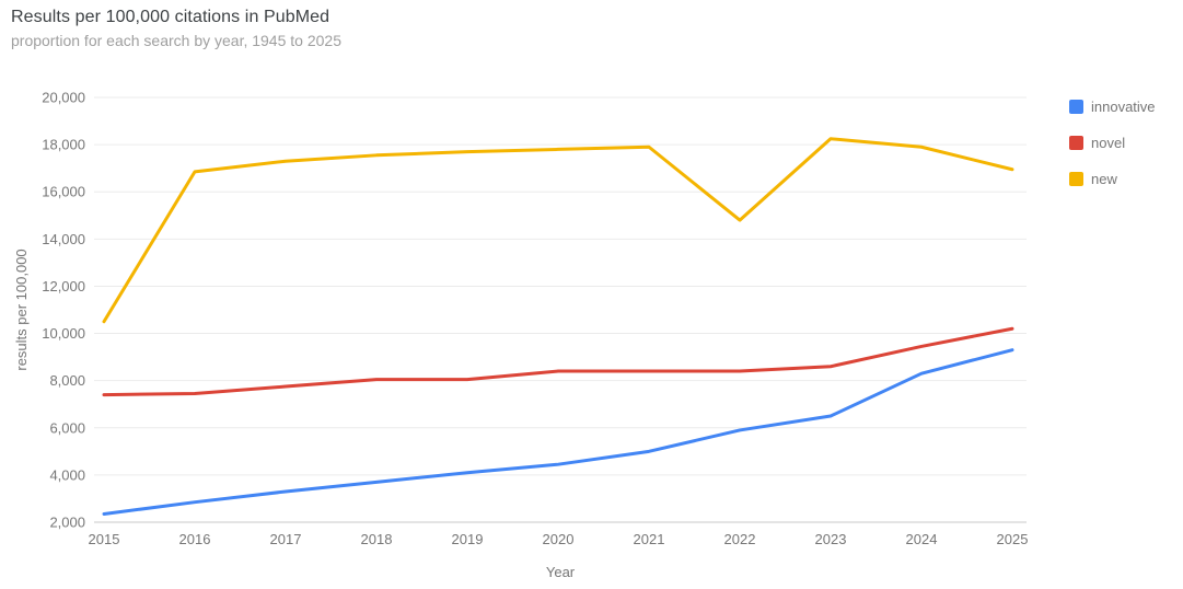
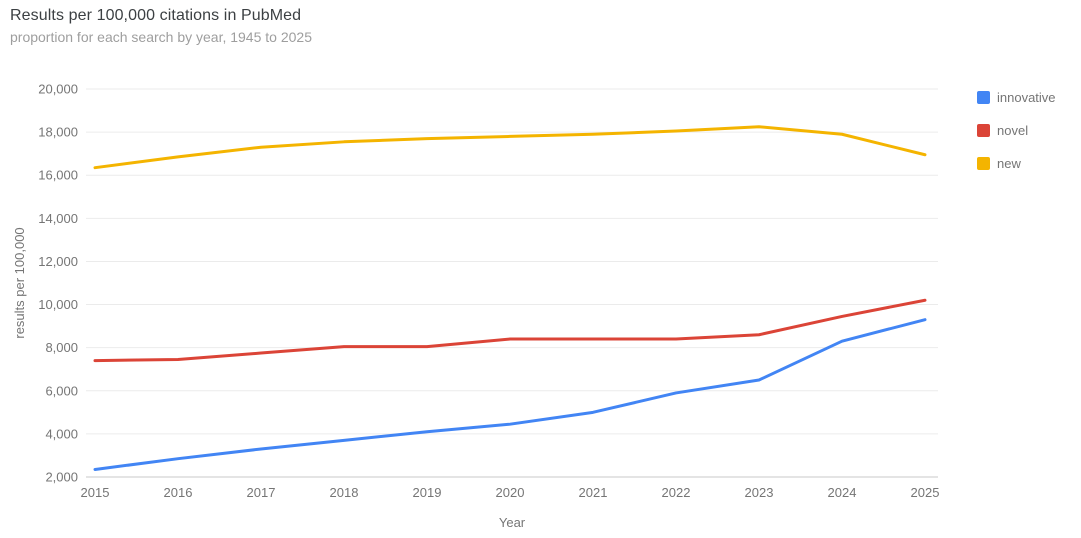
new/2015: 10500 -> 16400
new/2022: 14800 -> 18000
